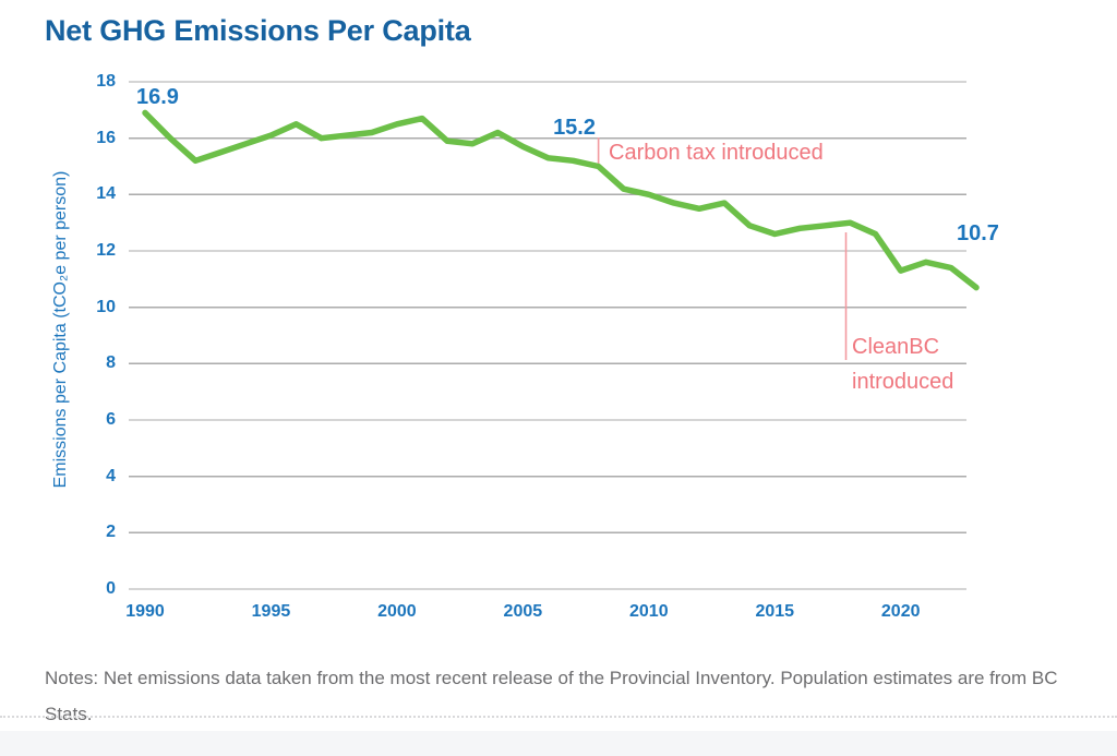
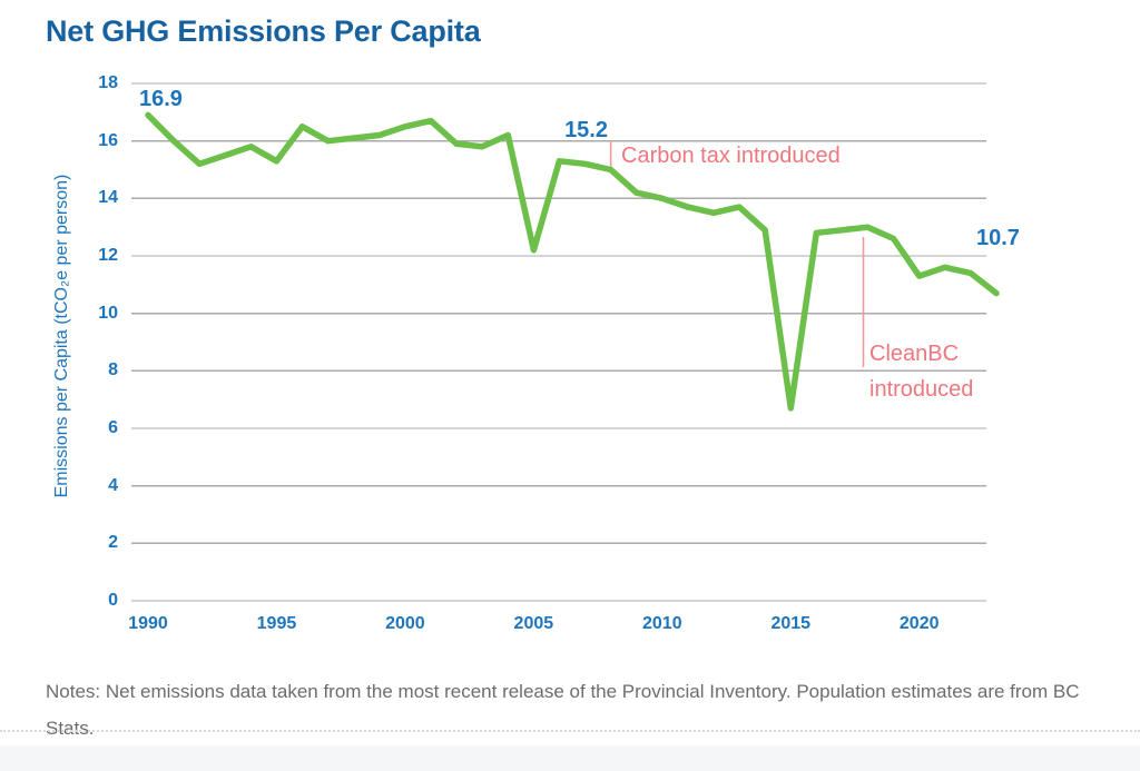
1995: 16.1 -> 15.3
2005: 15.7 -> 12.2
2015: 12.6 -> 6.7
